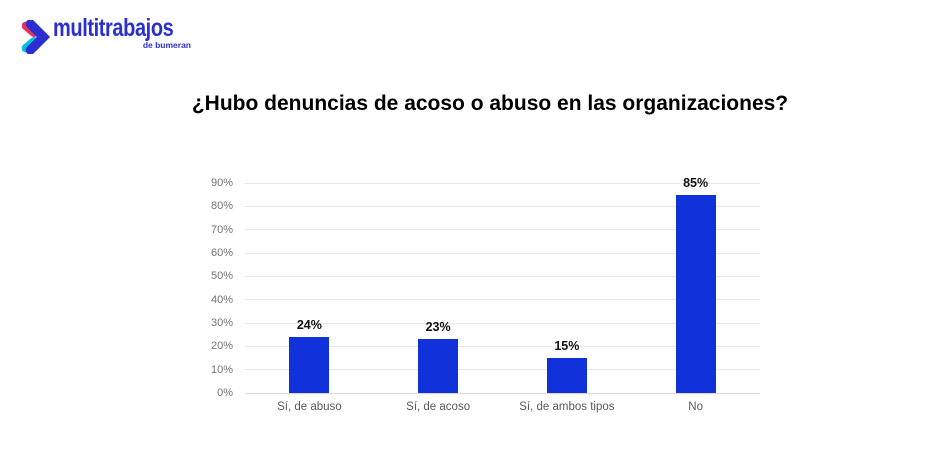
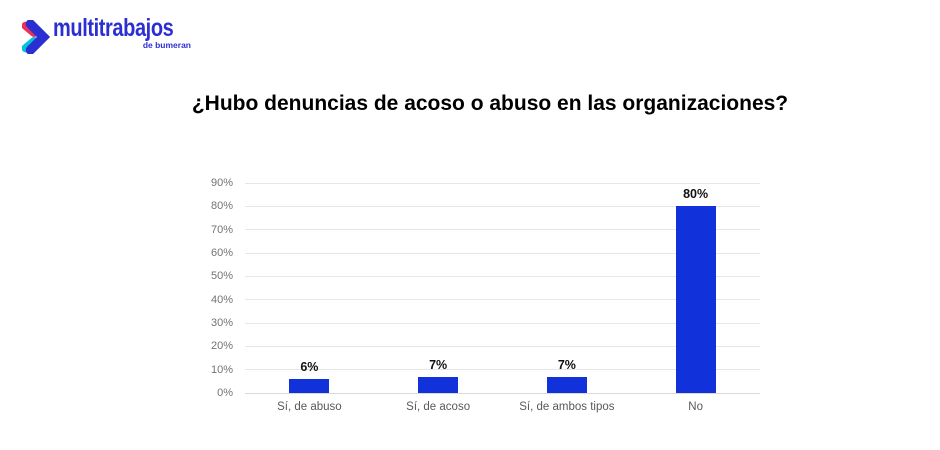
Sí, de abuso: 24% -> 6%
Sí, de acoso: 23% -> 7%
Sí, de ambos tipos: 15% -> 7%
No: 85% -> 80%
